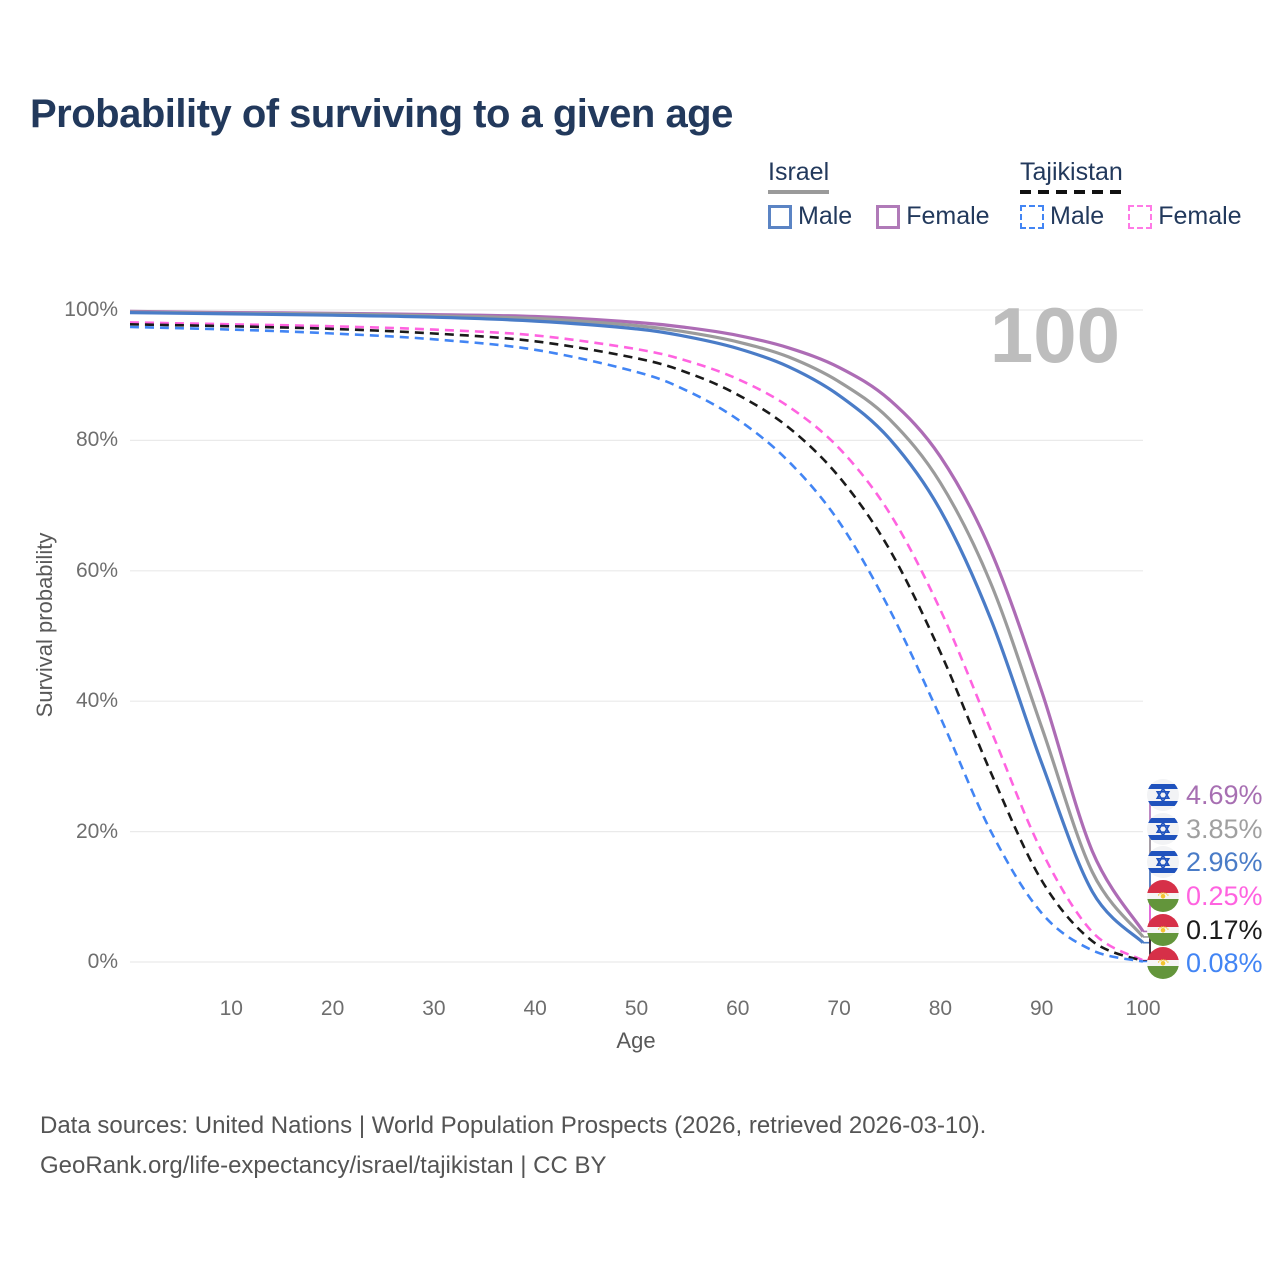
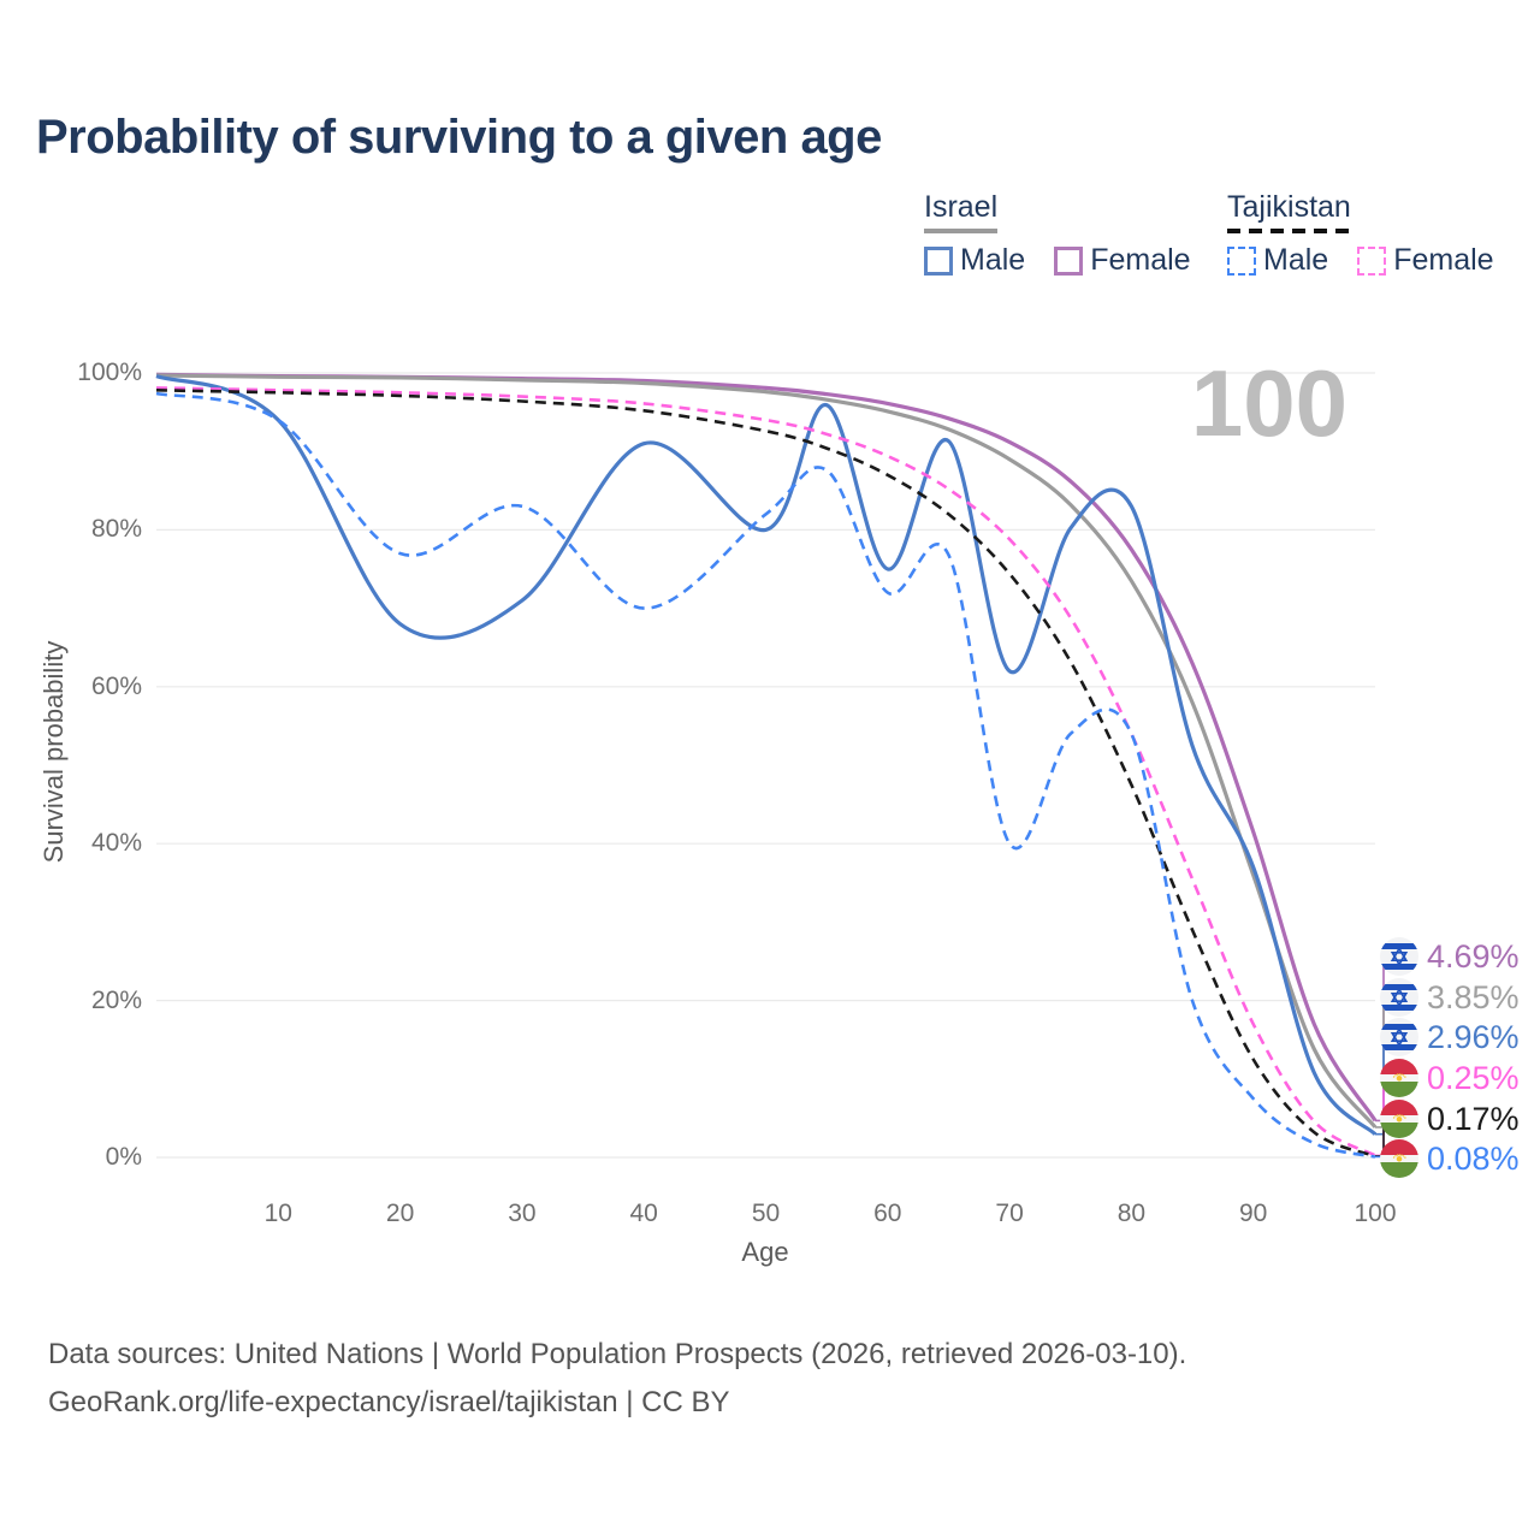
Israel Male/10: 99% -> 94%
Tajikistan Male/10: 97% -> 94%
Israel Male/20: 99% -> 68%
Tajikistan Male/20: 96% -> 77%
Israel Male/30: 99% -> 71%
Tajikistan Male/30: 96% -> 83%
Israel Male/40: 98% -> 91%
Tajikistan Male/40: 94% -> 70%
Israel Male/50: 97% -> 80%
Tajikistan Male/50: 90% -> 82%
Israel Male/60: 94% -> 75%
Tajikistan Male/60: 83% -> 72%
Israel Male/70: 87% -> 62%
Tajikistan Male/70: 68% -> 40%
Israel Male/80: 69% -> 83%
Tajikistan Male/80: 38% -> 54%
Israel Male/90: 30% -> 37%
